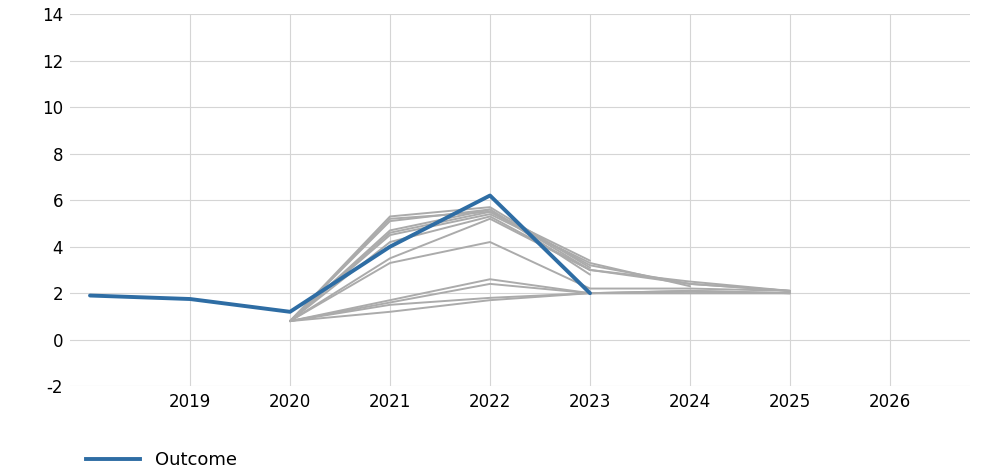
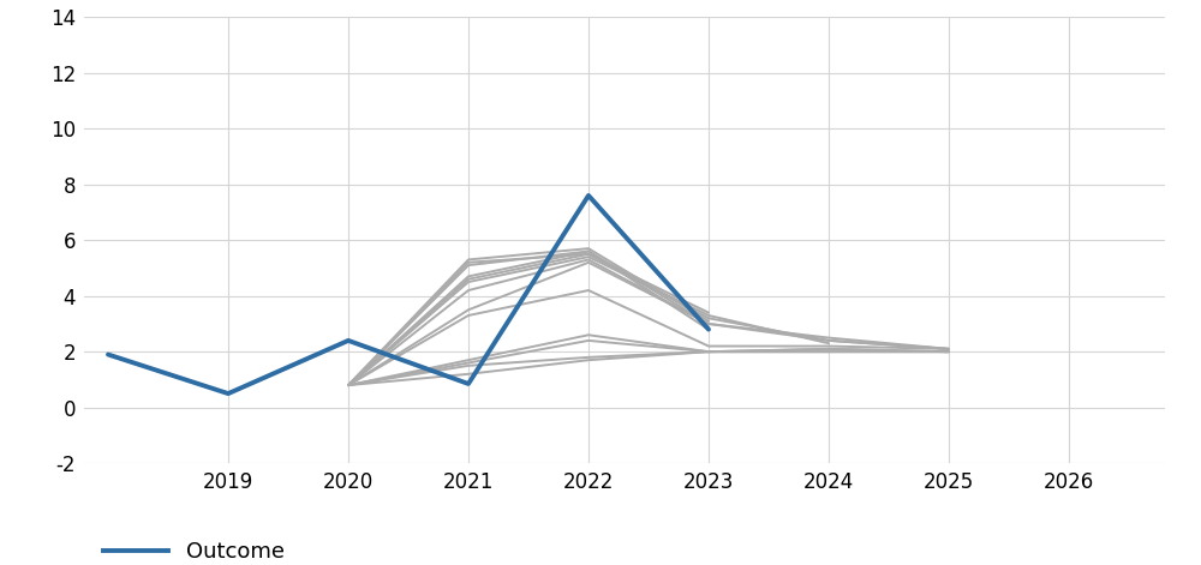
Outcome/2019: 1.75 -> 0.50
Outcome/2020: 1.20 -> 2.40
Outcome/2021: 4.00 -> 0.85
Outcome/2022: 6.20 -> 7.60
Outcome/2023: 2.00 -> 2.80
